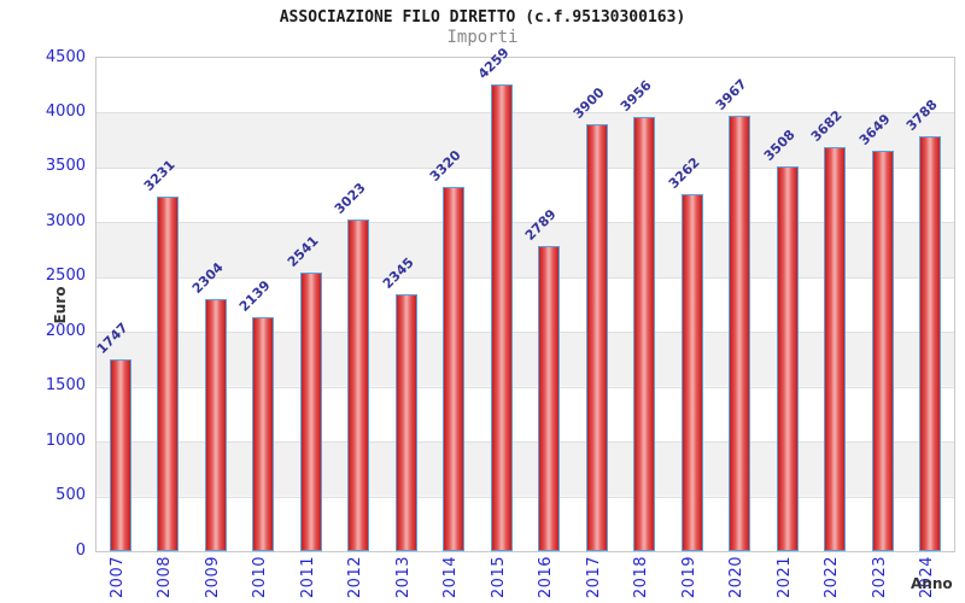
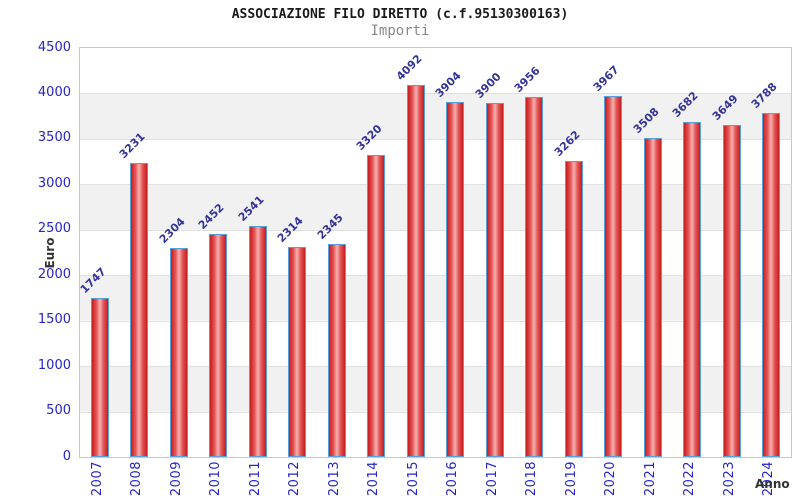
2010: 2139 -> 2452
2012: 3023 -> 2314
2015: 4259 -> 4092
2016: 2789 -> 3904
